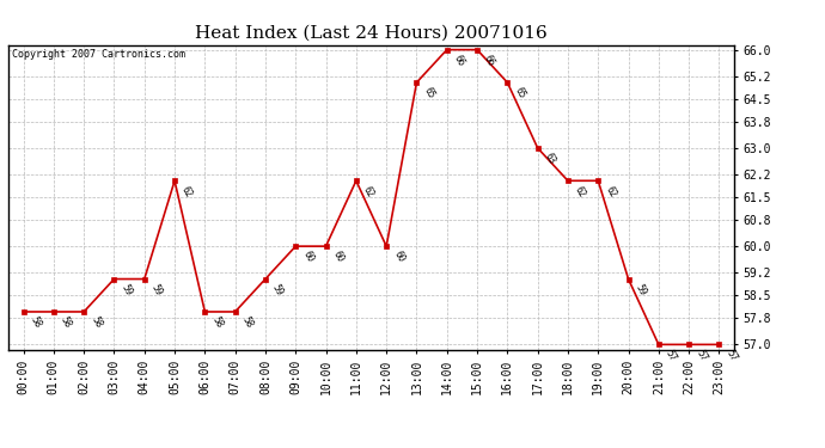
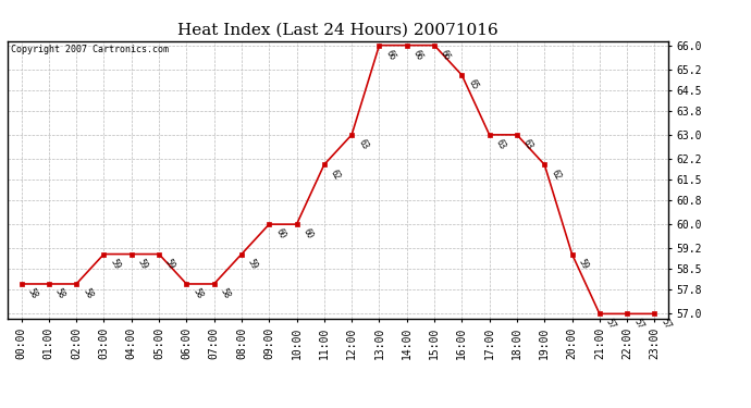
05:00: 62 -> 59
12:00: 60 -> 63
13:00: 65 -> 66
18:00: 62 -> 63
